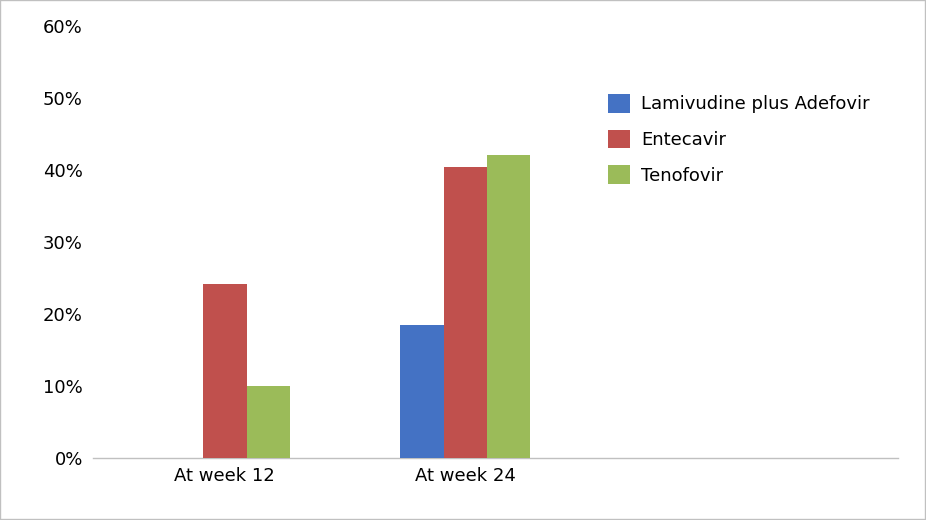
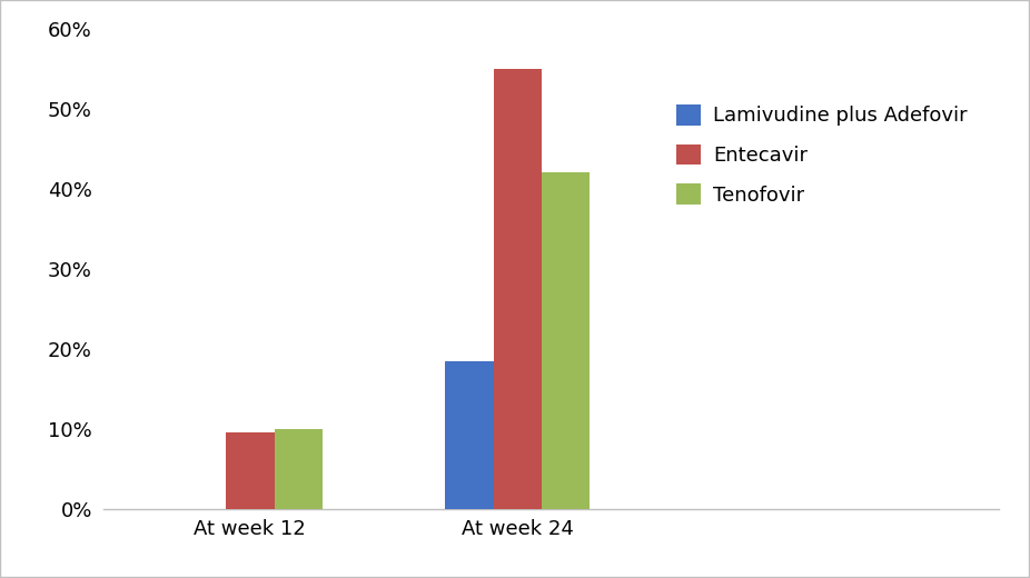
Entecavir/At week 12: 24.2% -> 9.5%
Entecavir/At week 24: 40.4% -> 55.0%
